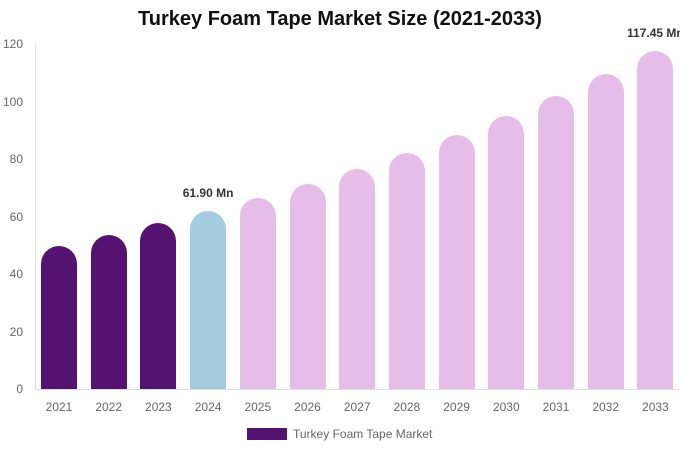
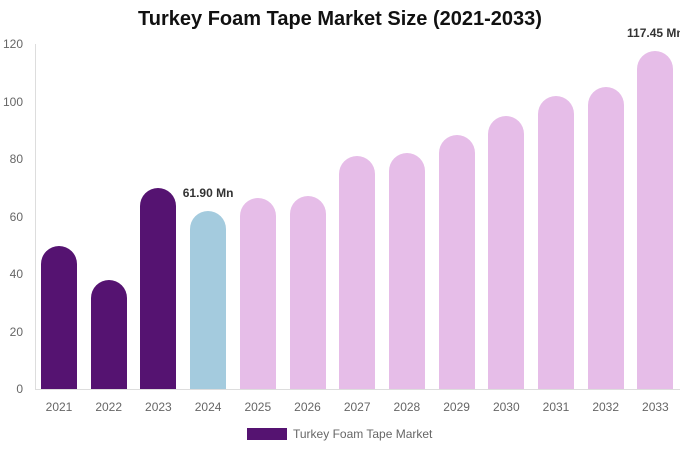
2022: 54 -> 38
2023: 58 -> 70
2026: 71 -> 67
2027: 76 -> 81
2032: 110 -> 105
